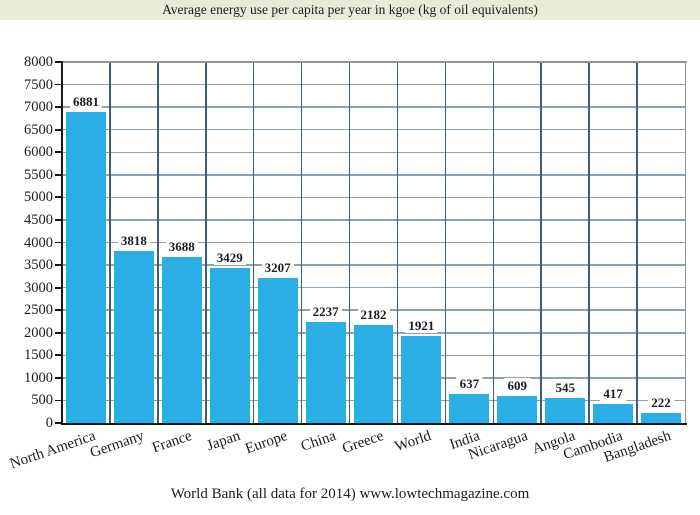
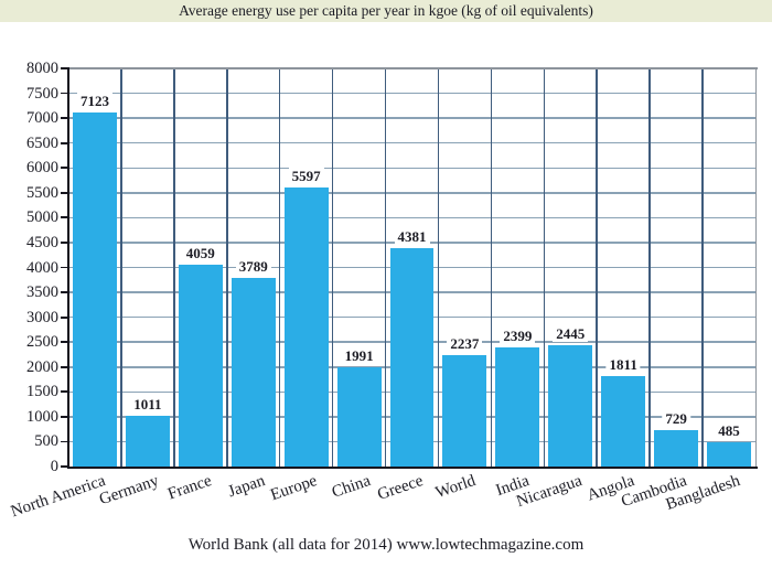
North America: 6881 -> 7123
Germany: 3818 -> 1011
France: 3688 -> 4059
Japan: 3429 -> 3789
Europe: 3207 -> 5597
China: 2237 -> 1991
Greece: 2182 -> 4381
World: 1921 -> 2237
India: 637 -> 2399
Nicaragua: 609 -> 2445
Angola: 545 -> 1811
Cambodia: 417 -> 729
Bangladesh: 222 -> 485
